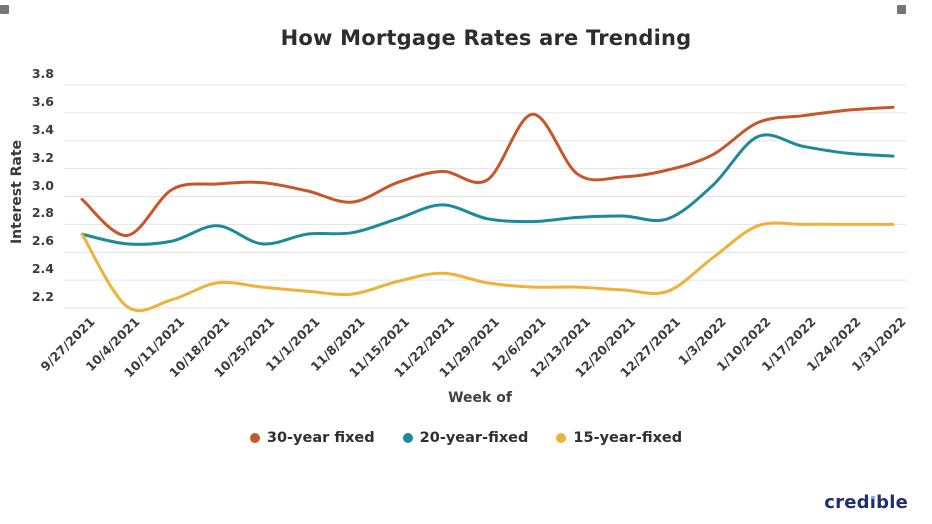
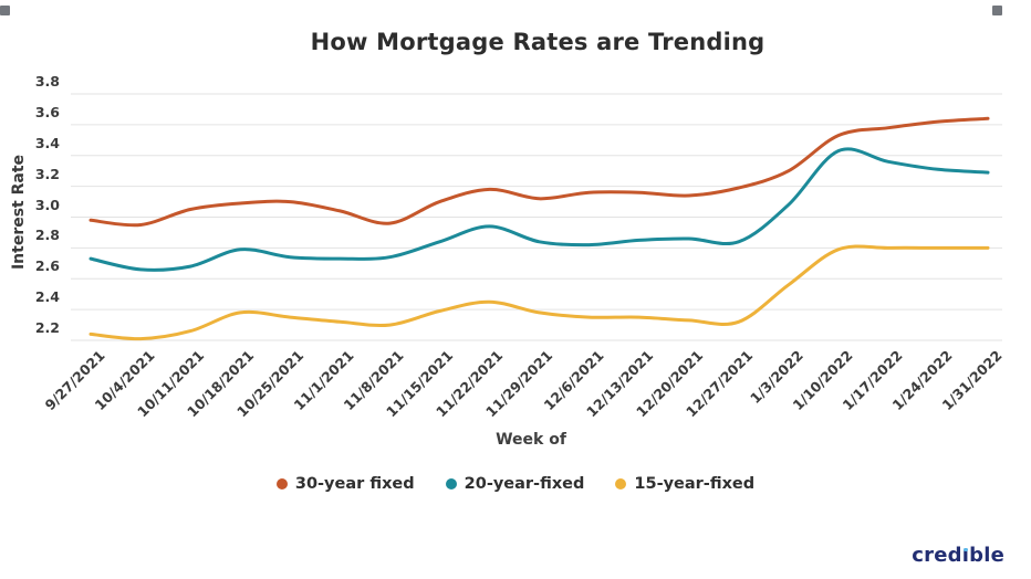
15-year-fixed/9/27/2021: 2.73 -> 2.24
30-year fixed/10/4/2021: 2.72 -> 2.95
20-year-fixed/10/25/2021: 2.66 -> 2.74
30-year fixed/12/6/2021: 3.59 -> 3.16
